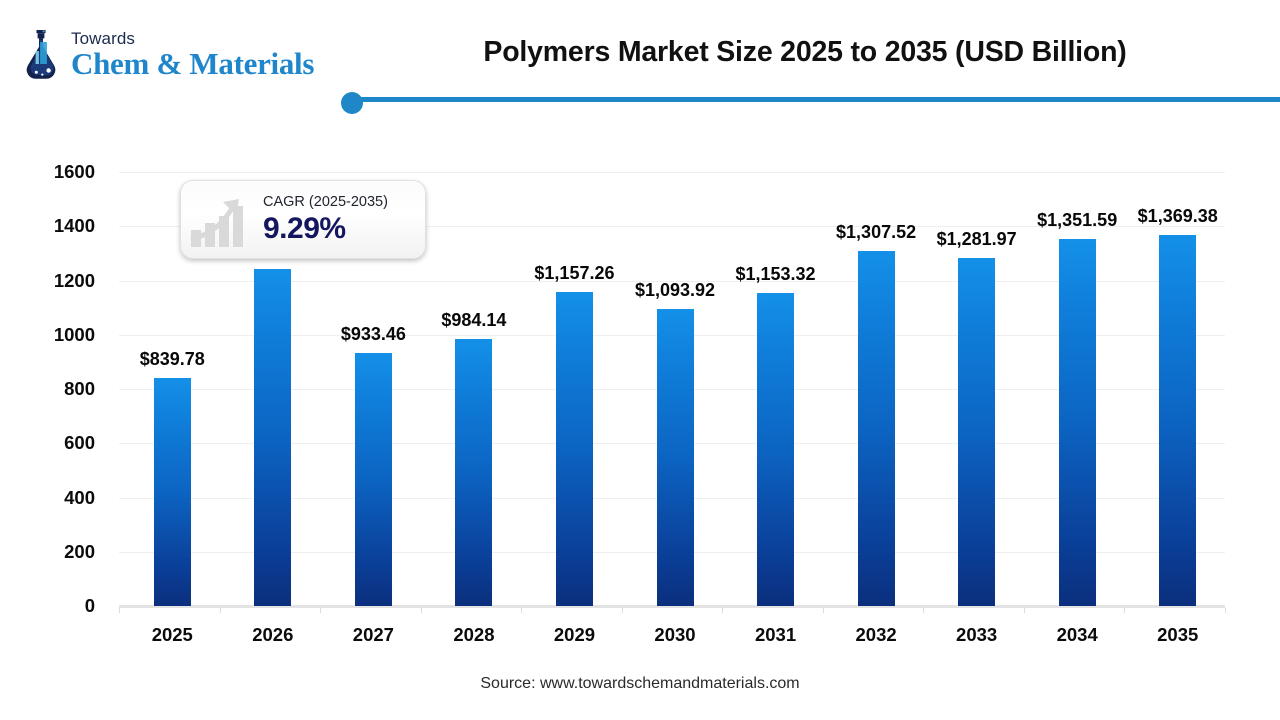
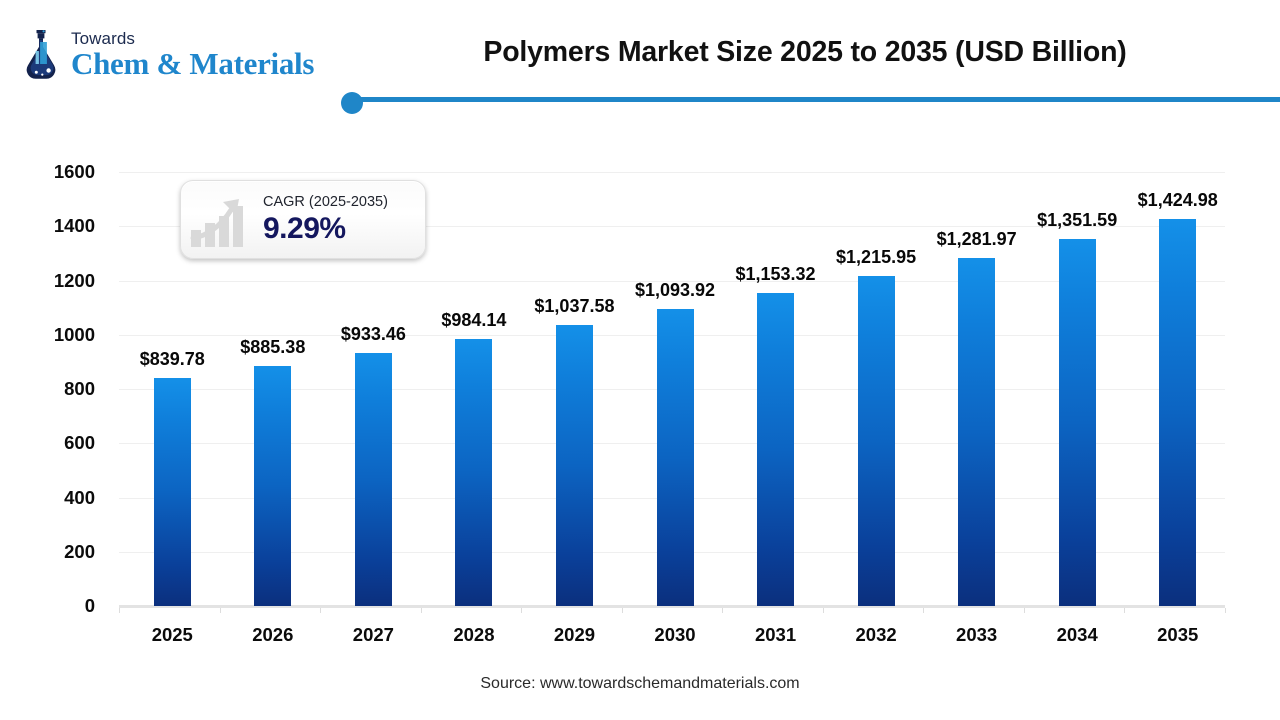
2026: $1243.51 -> $885.38
2029: $1,157.26 -> $1,037.58
2032: $1,307.52 -> $1,215.95
2035: $1,369.38 -> $1,424.98
